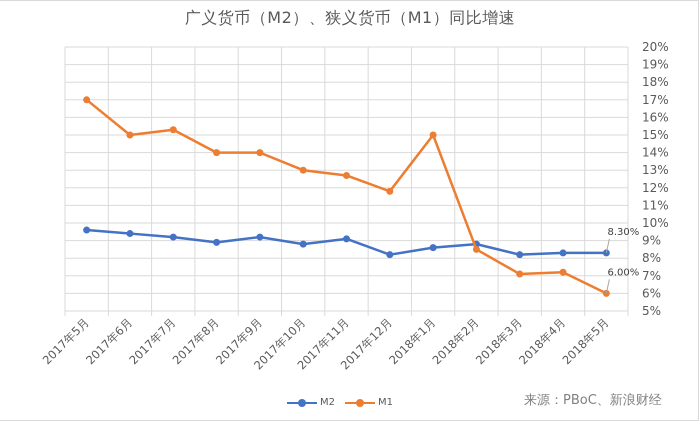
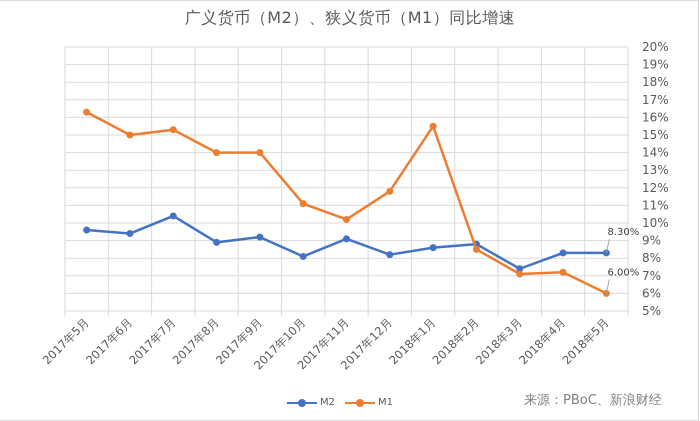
M1/2017年5月: 17.0% -> 16.3%
M2/2017年7月: 9.2% -> 10.4%
M2/2017年10月: 8.8% -> 8.1%
M1/2017年10月: 13.0% -> 11.1%
M1/2017年11月: 12.7% -> 10.2%
M1/2018年1月: 15.0% -> 15.5%
M2/2018年3月: 8.2% -> 7.4%
